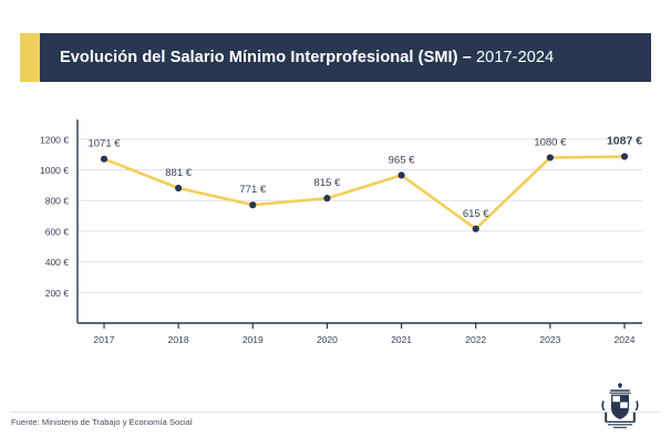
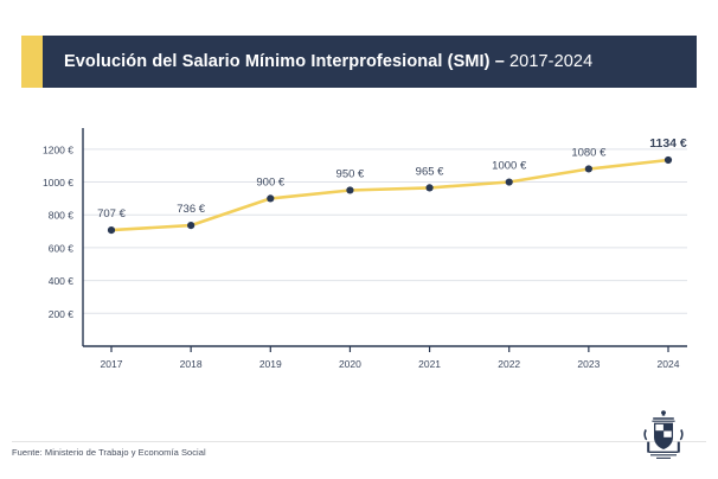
2017: 1071 -> 707
2018: 881 -> 736
2019: 771 -> 900
2020: 815 -> 950
2022: 615 -> 1000
2024: 1087 -> 1134
